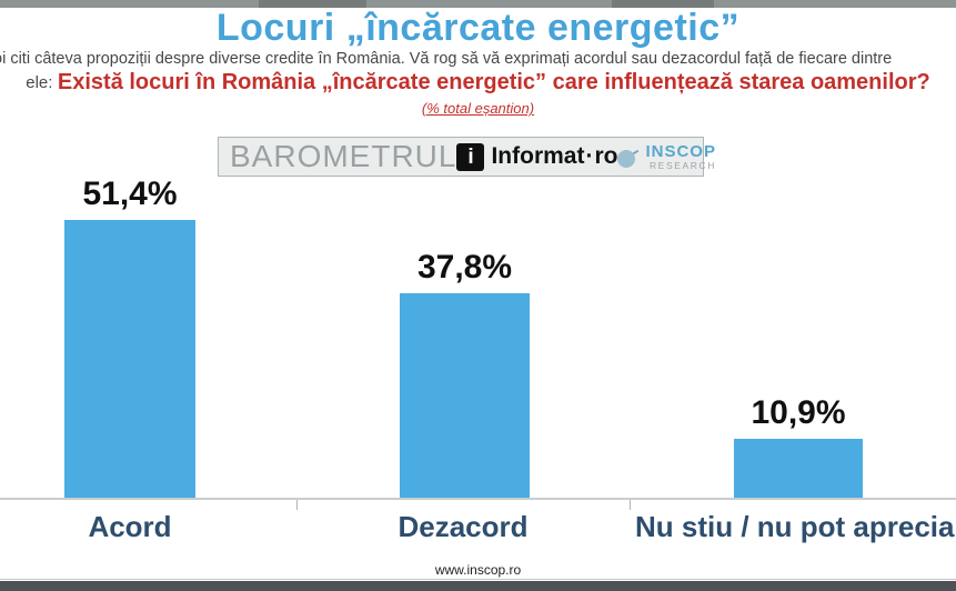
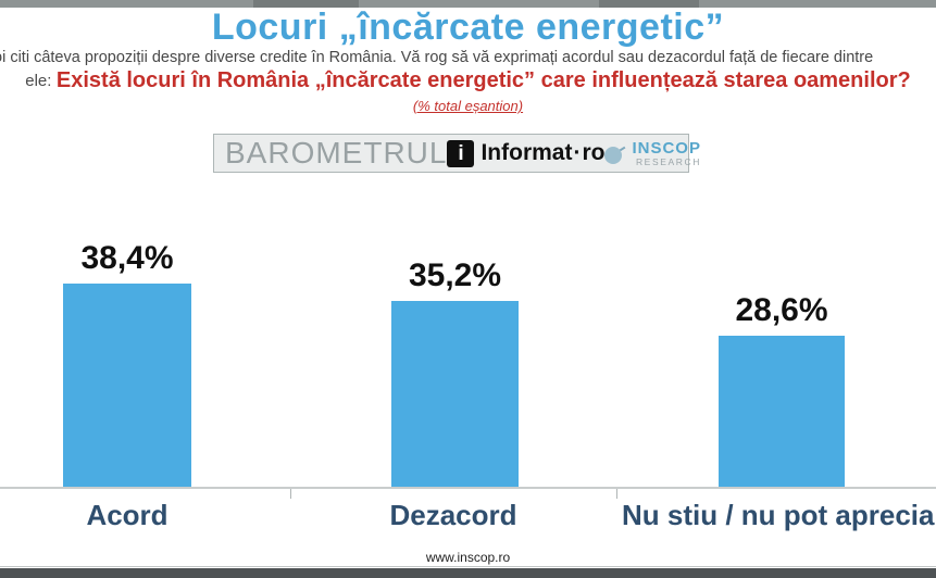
Acord: 51,4% -> 38,4%
Dezacord: 37,8% -> 35,2%
Nu stiu / nu pot aprecia: 10,9% -> 28,6%
